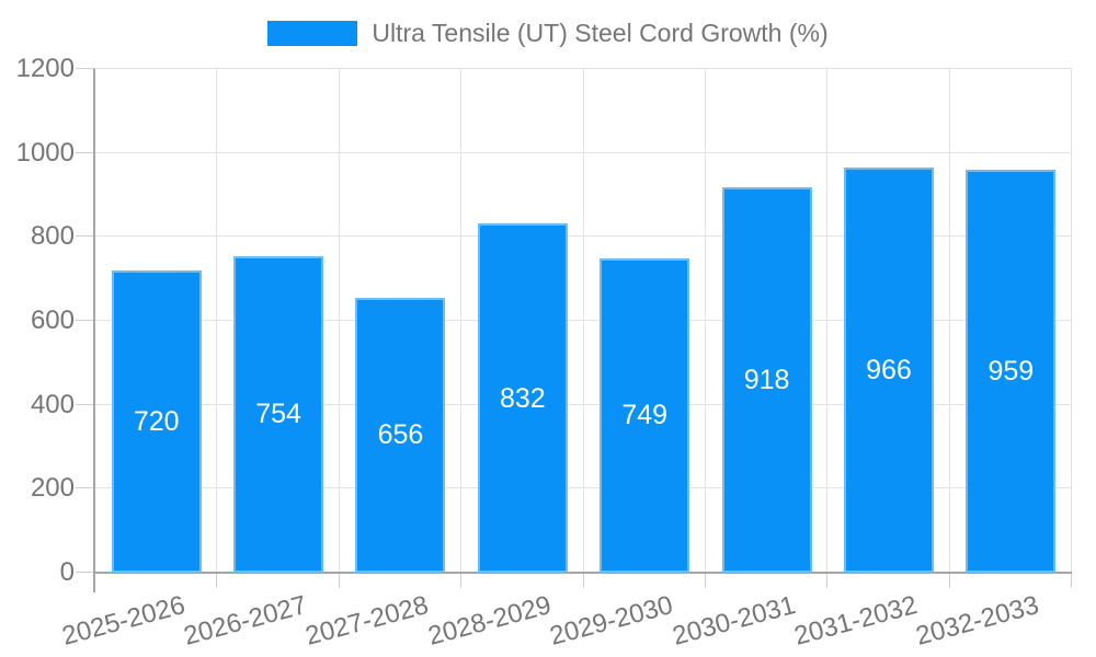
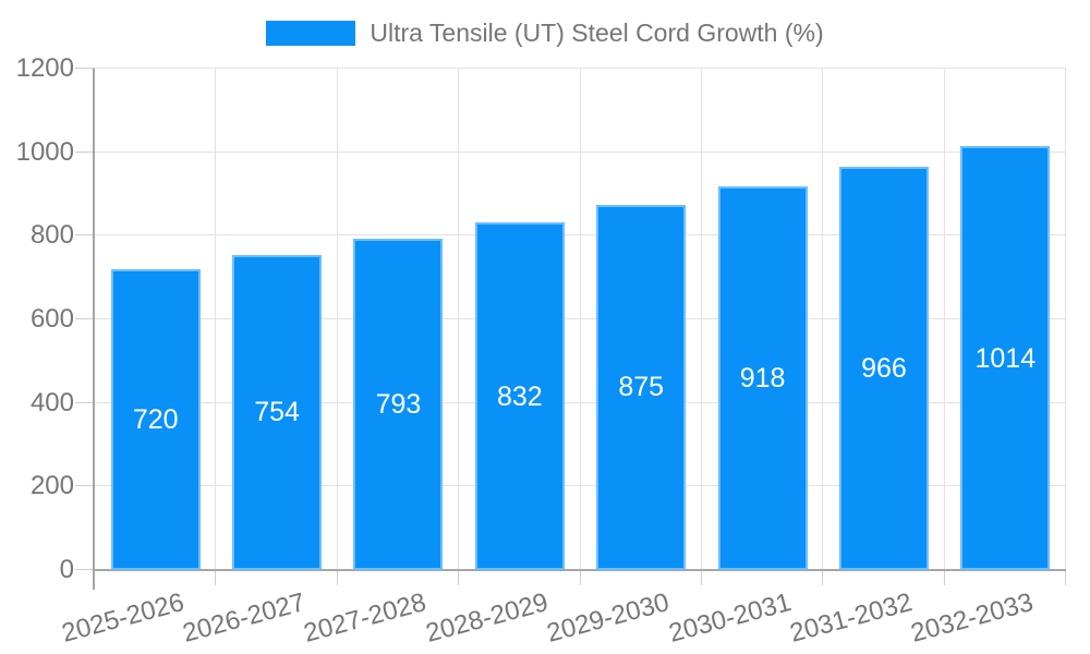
2027-2028: 656 -> 793
2029-2030: 749 -> 875
2032-2033: 959 -> 1014
